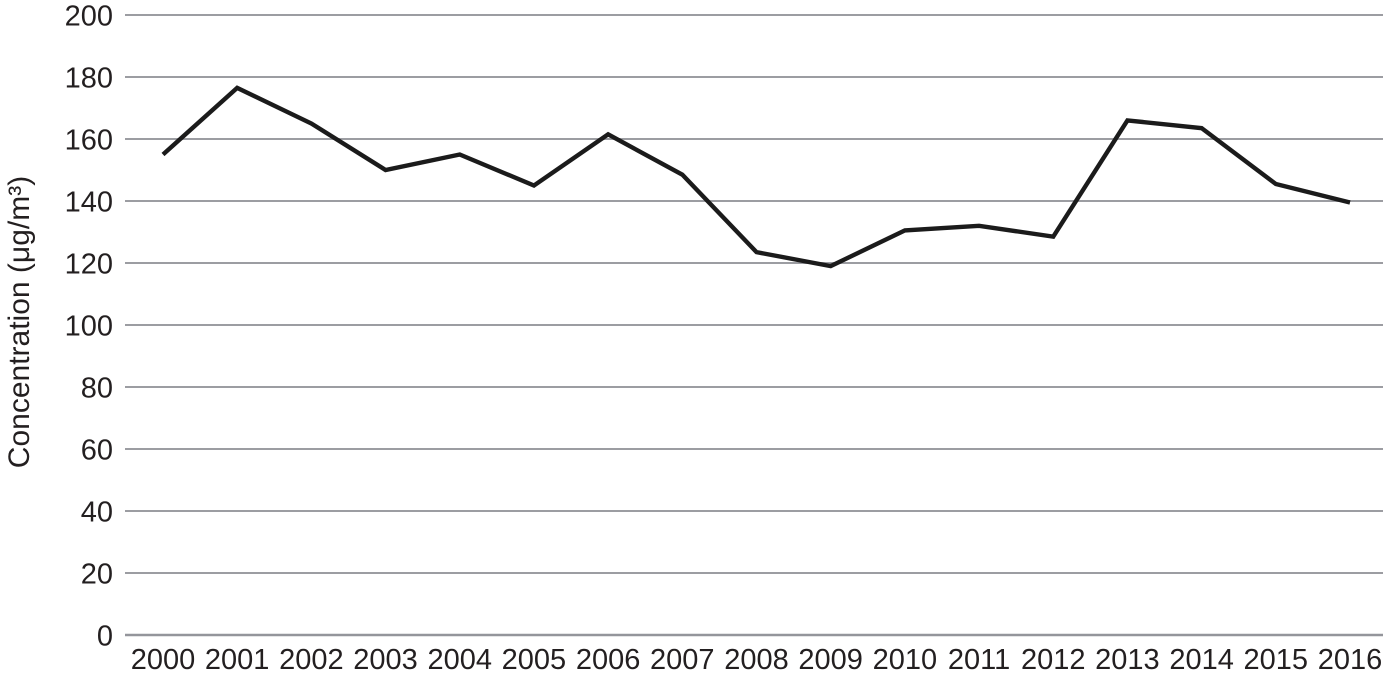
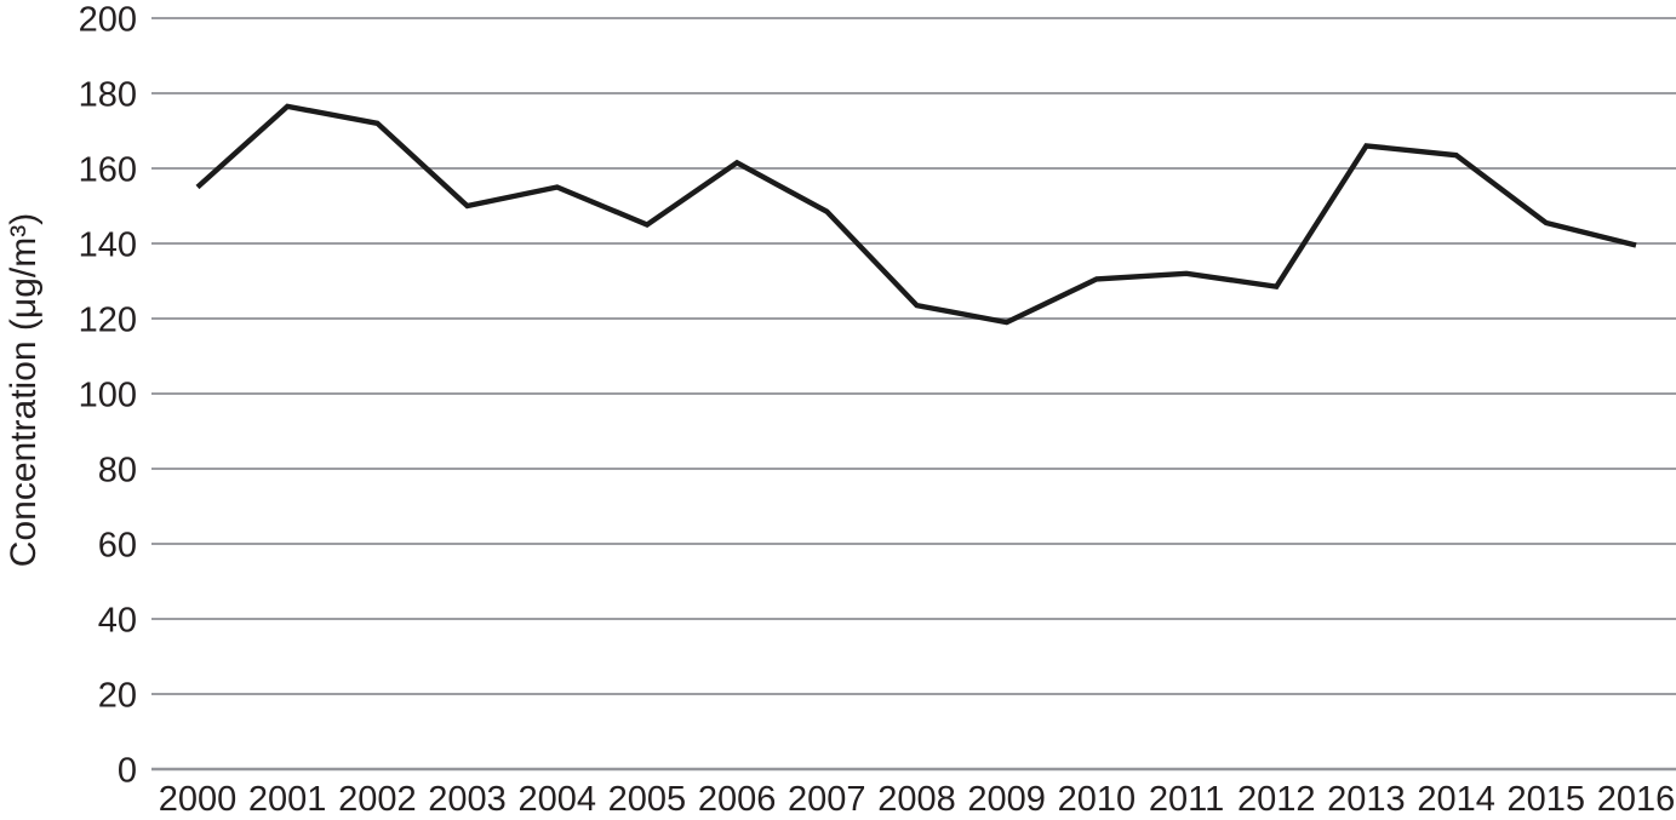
2002: 165 -> 172
